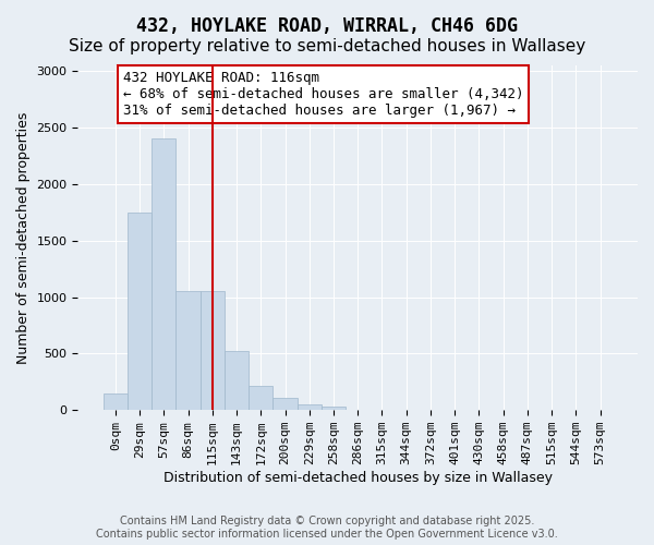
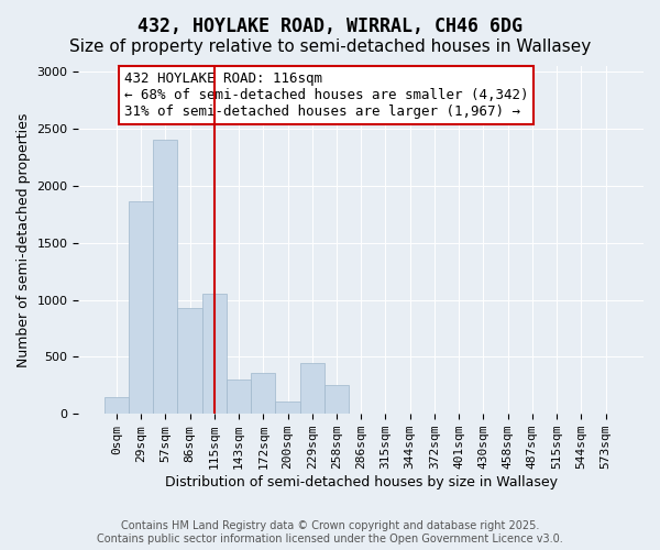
29sqm: 1750 -> 1860
86sqm: 1050 -> 930
143sqm: 520 -> 300
172sqm: 210 -> 360
229sqm: 50 -> 450
258sqm: 30 -> 250
